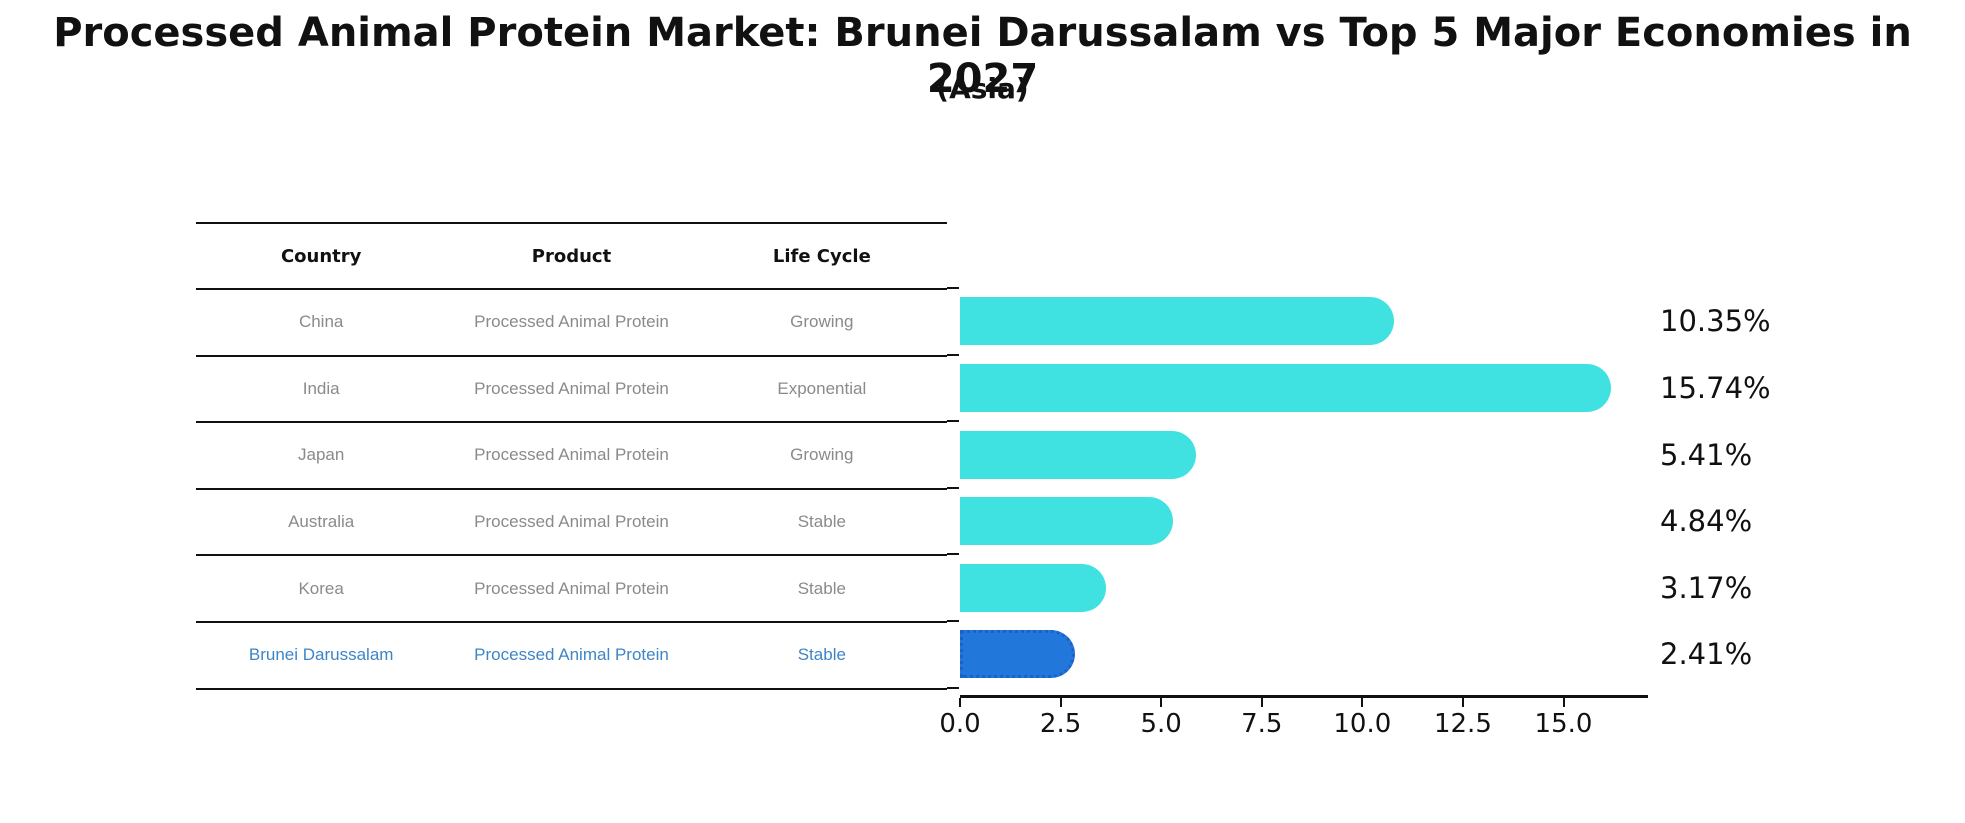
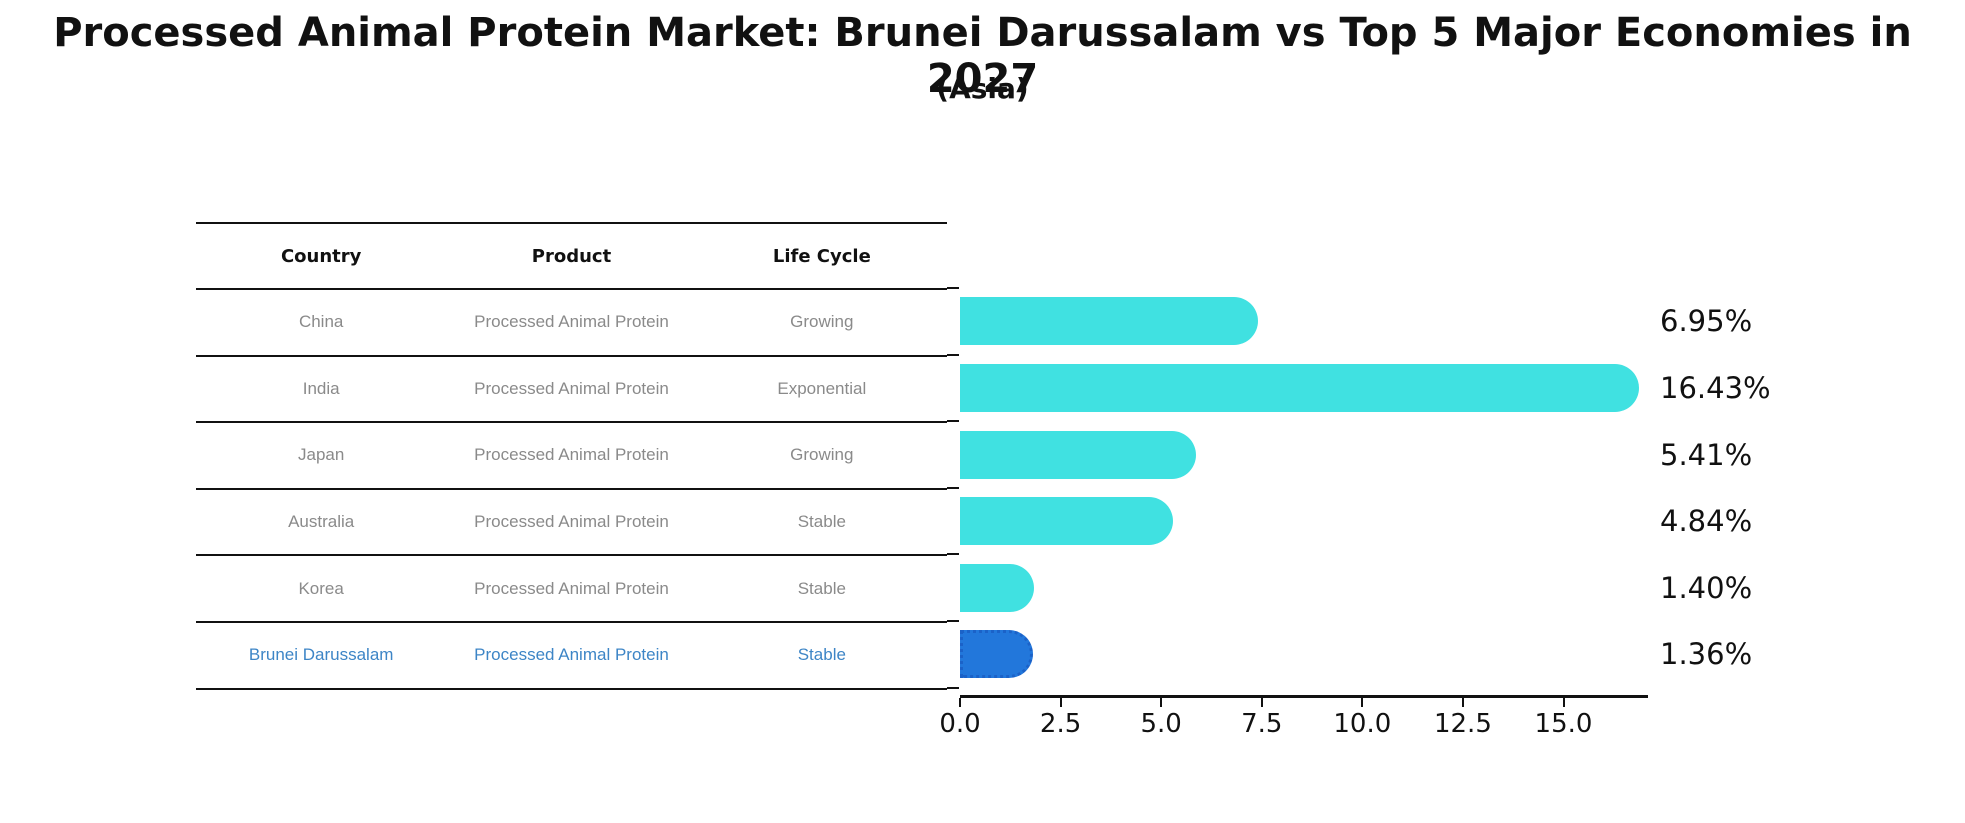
China: 10.35% -> 6.95%
India: 15.74% -> 16.43%
Korea: 3.17% -> 1.40%
Brunei Darussalam: 2.41% -> 1.36%
